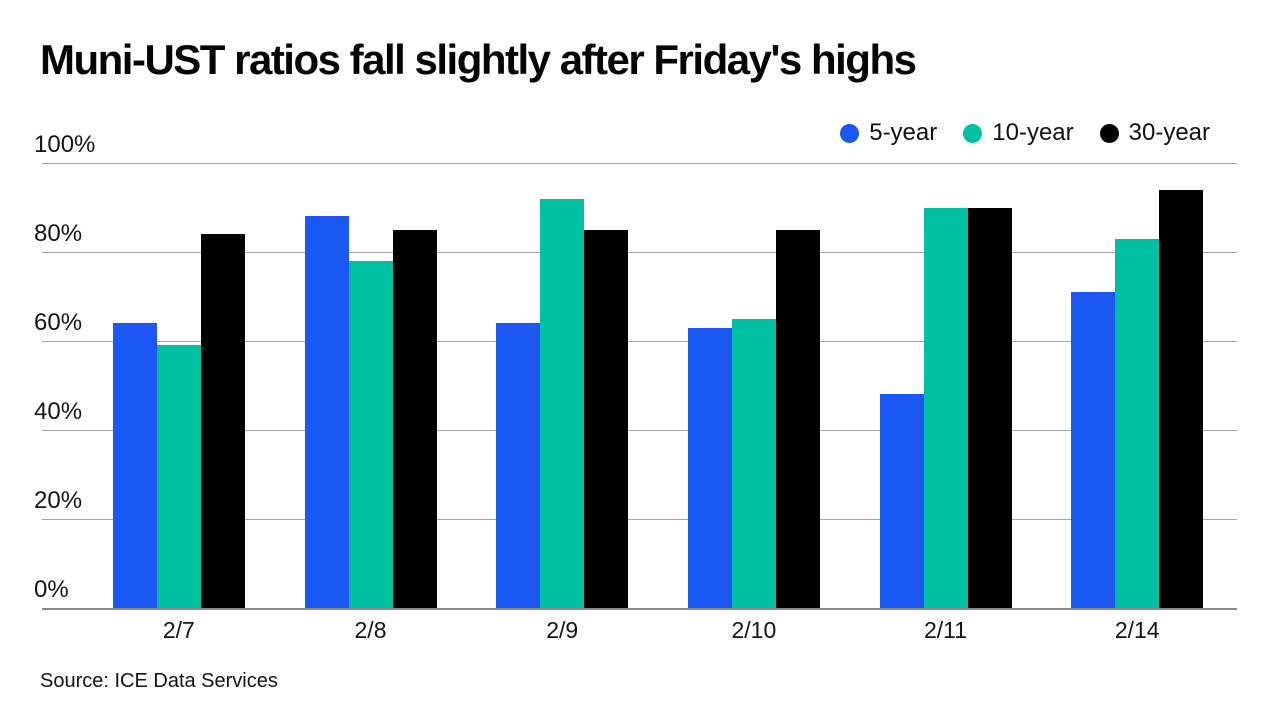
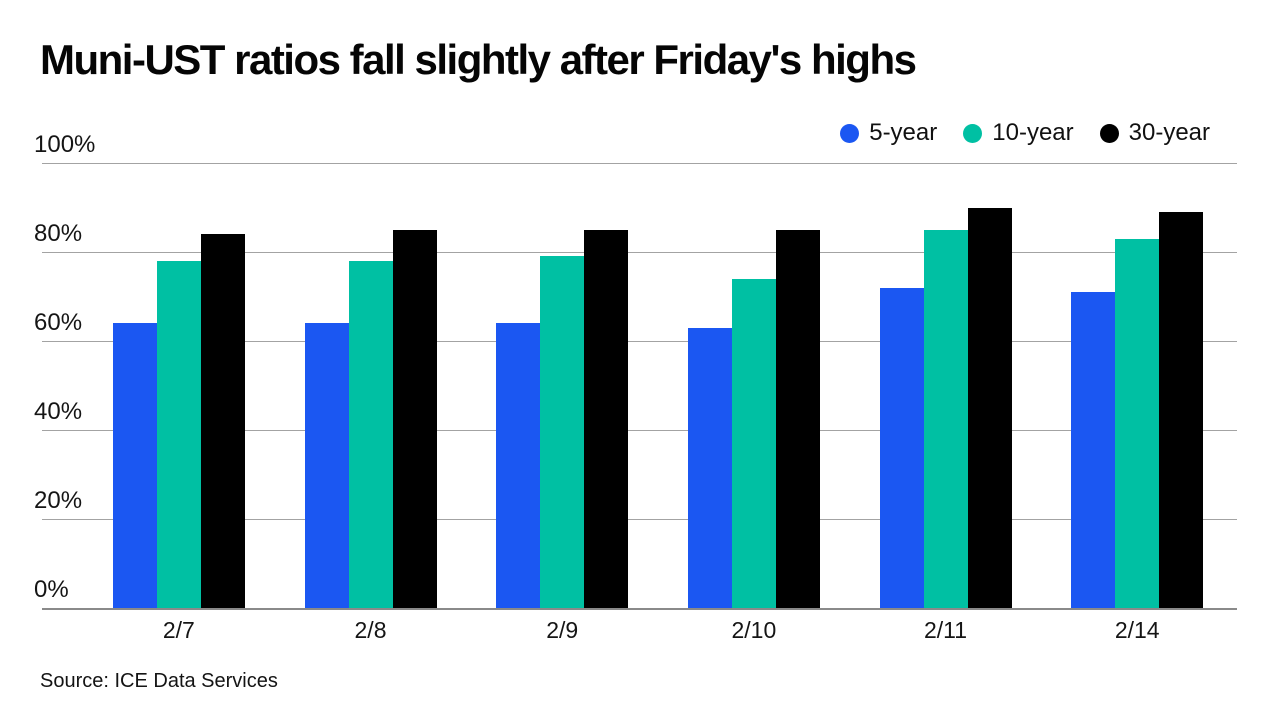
10-year/2/7: 59% -> 78%
5-year/2/8: 88% -> 64%
10-year/2/9: 92% -> 79%
10-year/2/10: 65% -> 74%
5-year/2/11: 48% -> 72%
10-year/2/11: 90% -> 85%
30-year/2/14: 94% -> 89%
